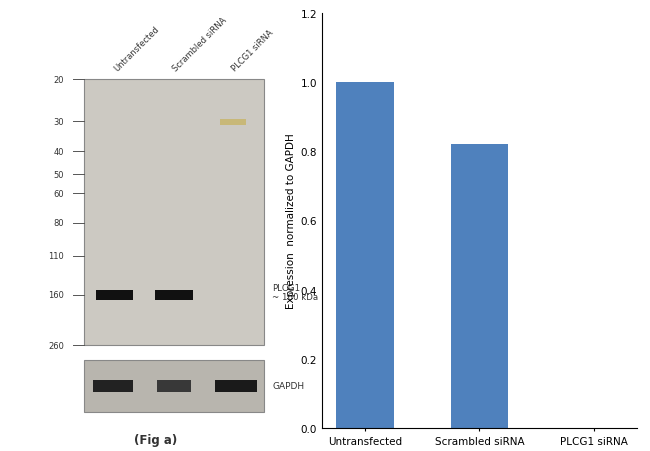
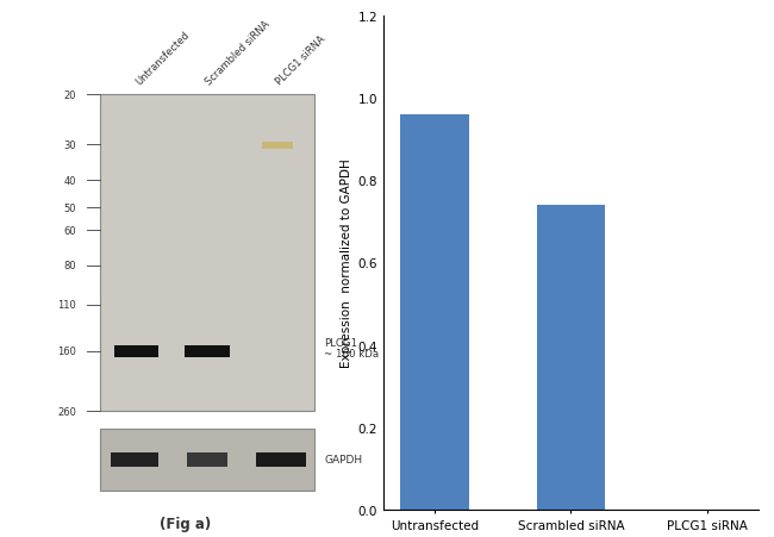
Untransfected: 1.00 -> 0.96
Scrambled siRNA: 0.82 -> 0.74
